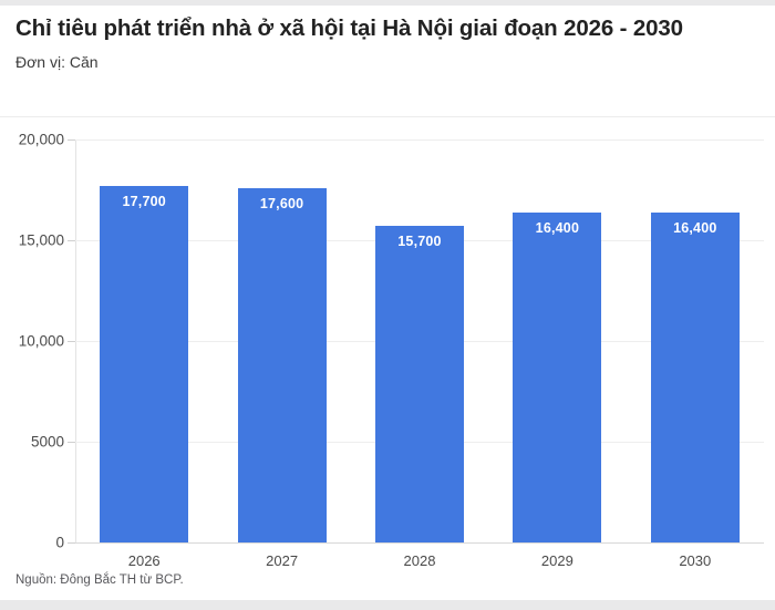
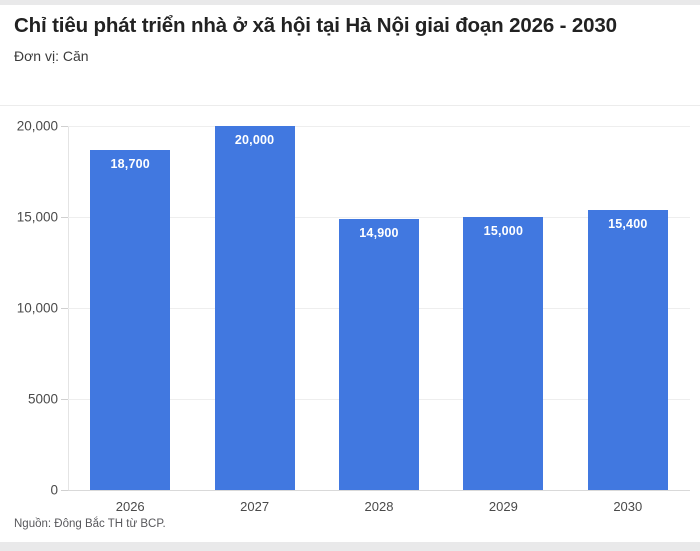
2026: 17,700 -> 18,700
2027: 17,600 -> 20,000
2028: 15,700 -> 14,900
2029: 16,400 -> 15,000
2030: 16,400 -> 15,400
